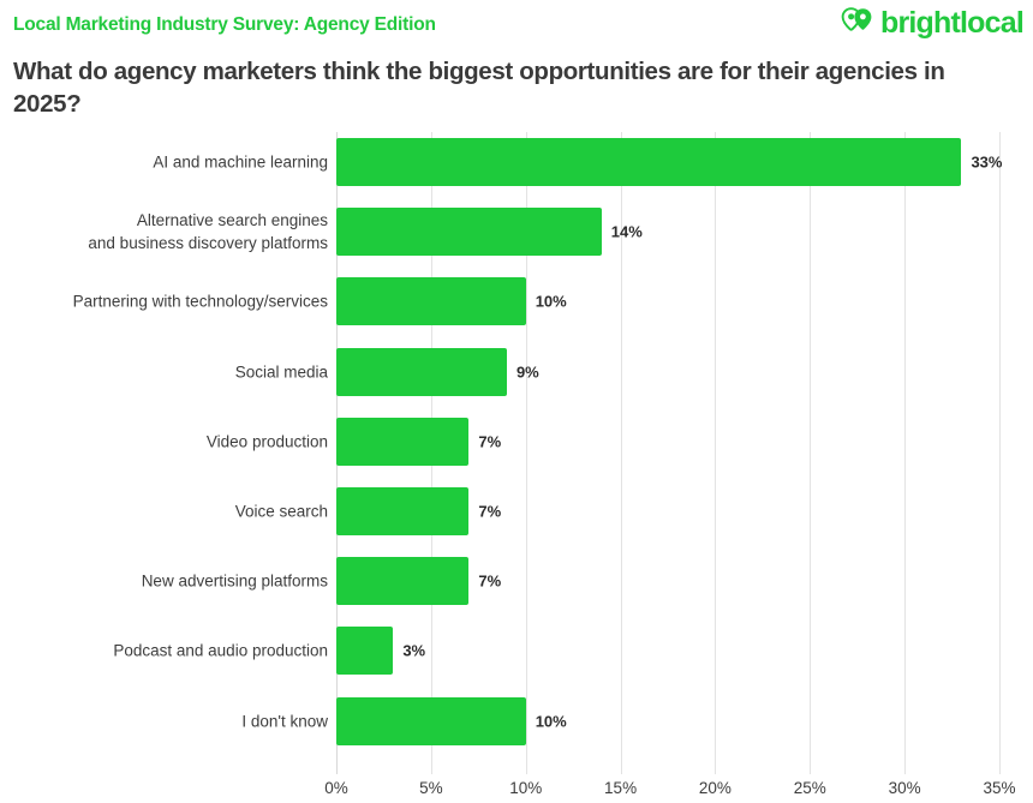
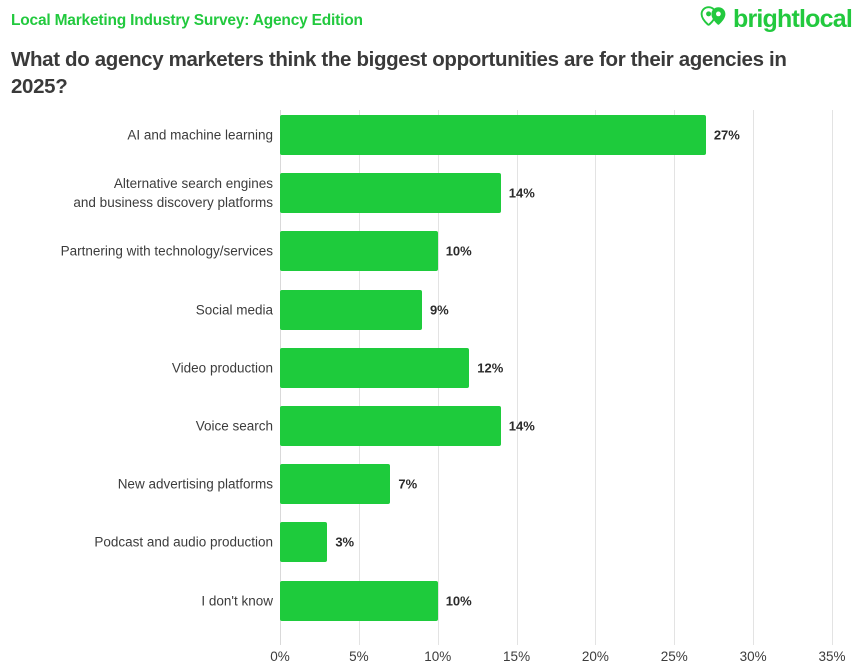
AI and machine learning: 33% -> 27%
Video production: 7% -> 12%
Voice search: 7% -> 14%
